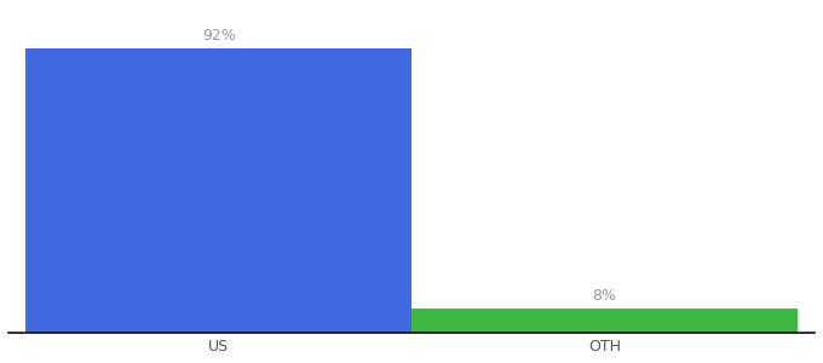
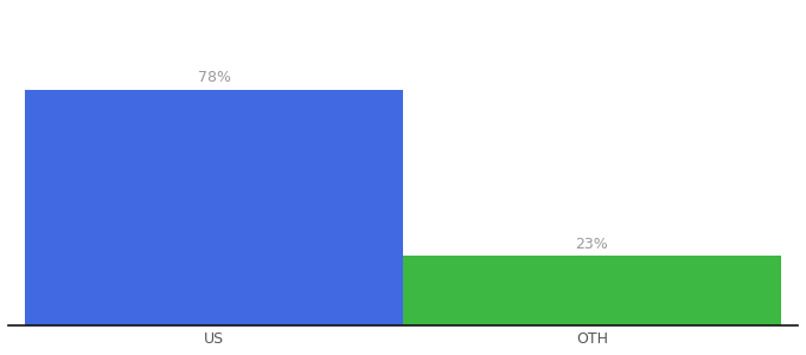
US: 92% -> 78%
OTH: 8% -> 23%
